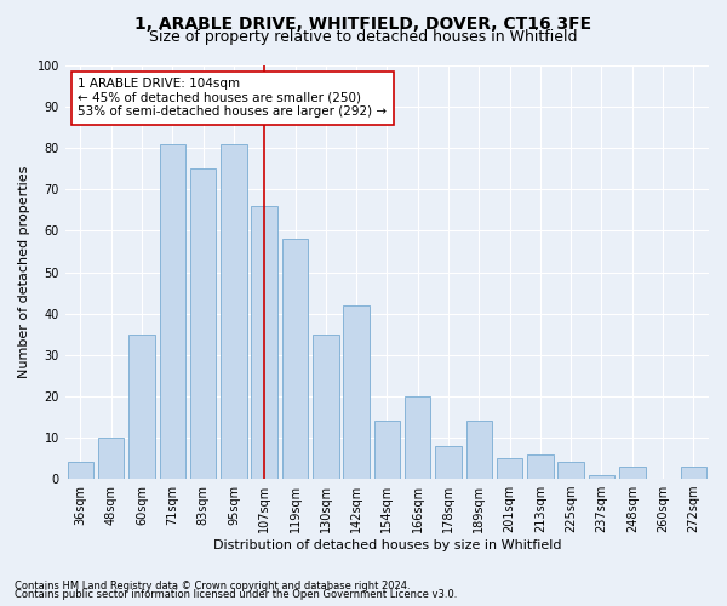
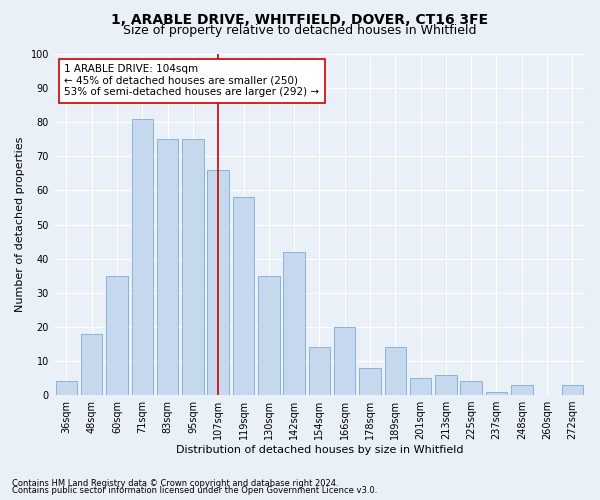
48sqm: 10 -> 18
95sqm: 81 -> 75
